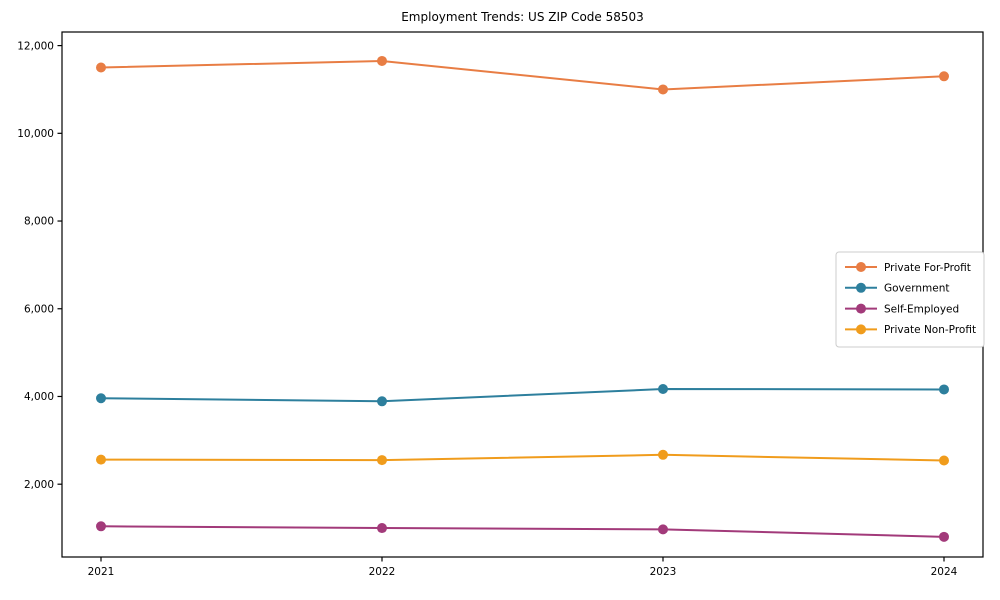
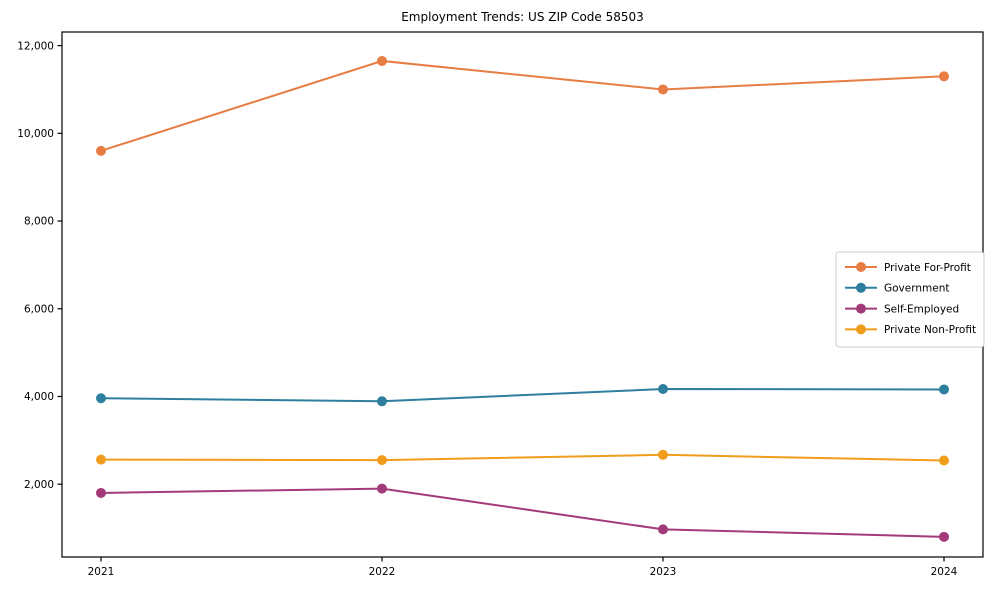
Private For-Profit/2021: 11500 -> 9600
Self-Employed/2021: 1000 -> 1800
Self-Employed/2022: 1000 -> 1900
